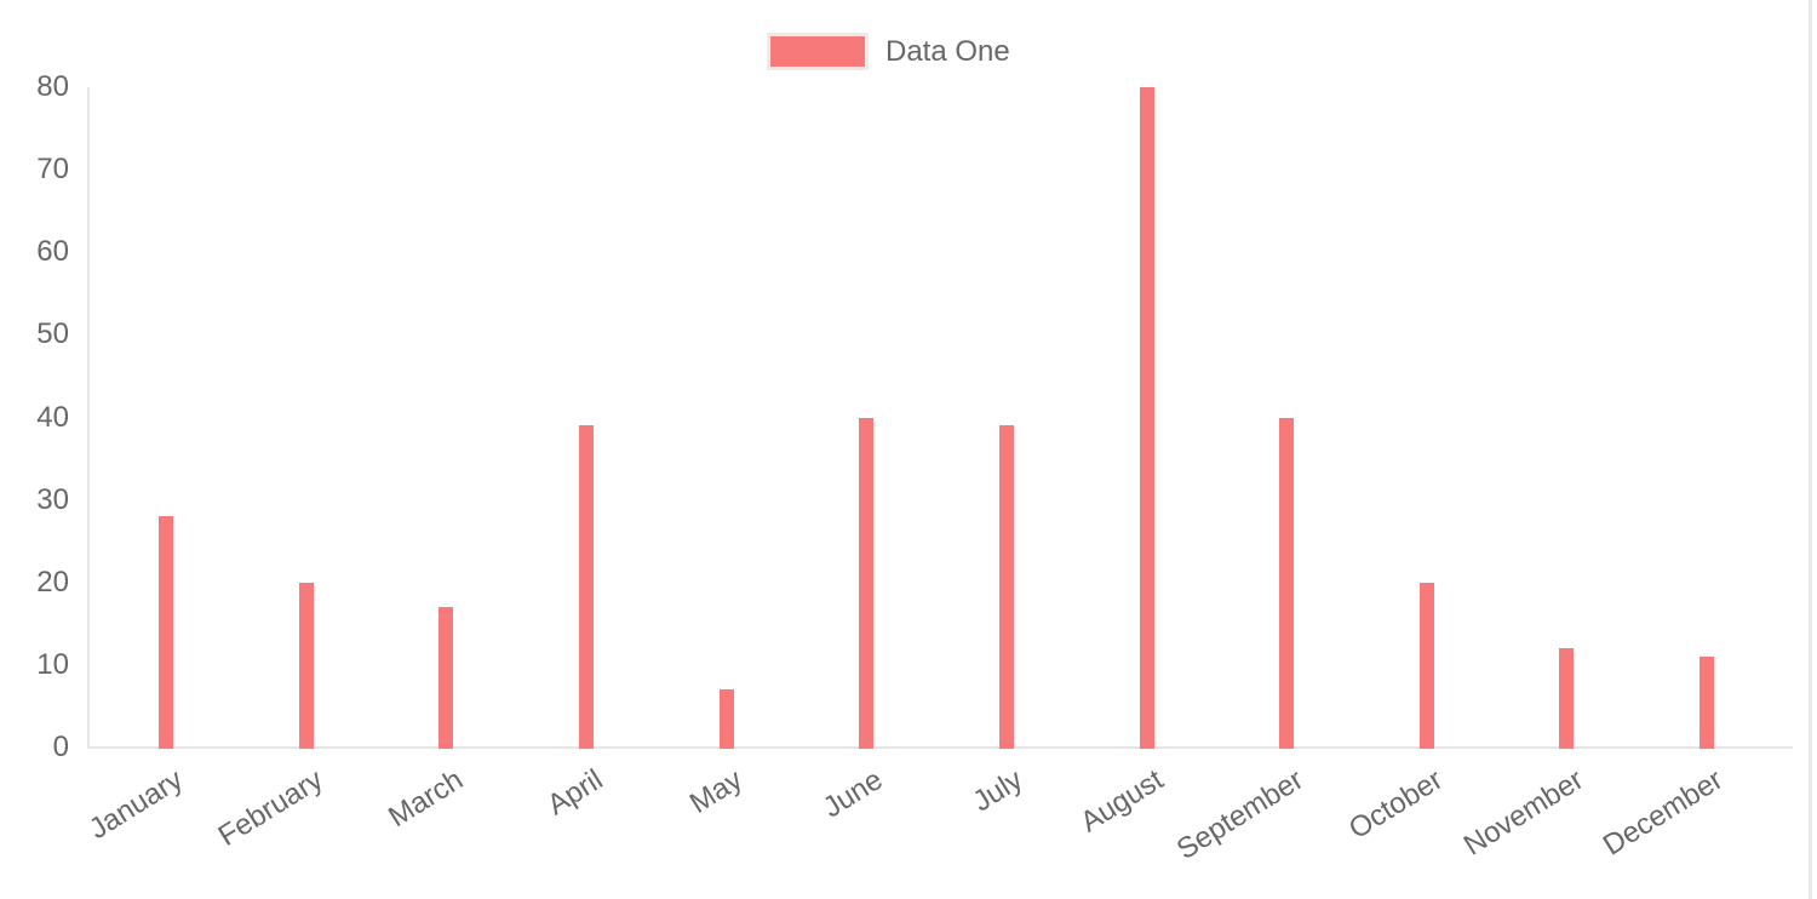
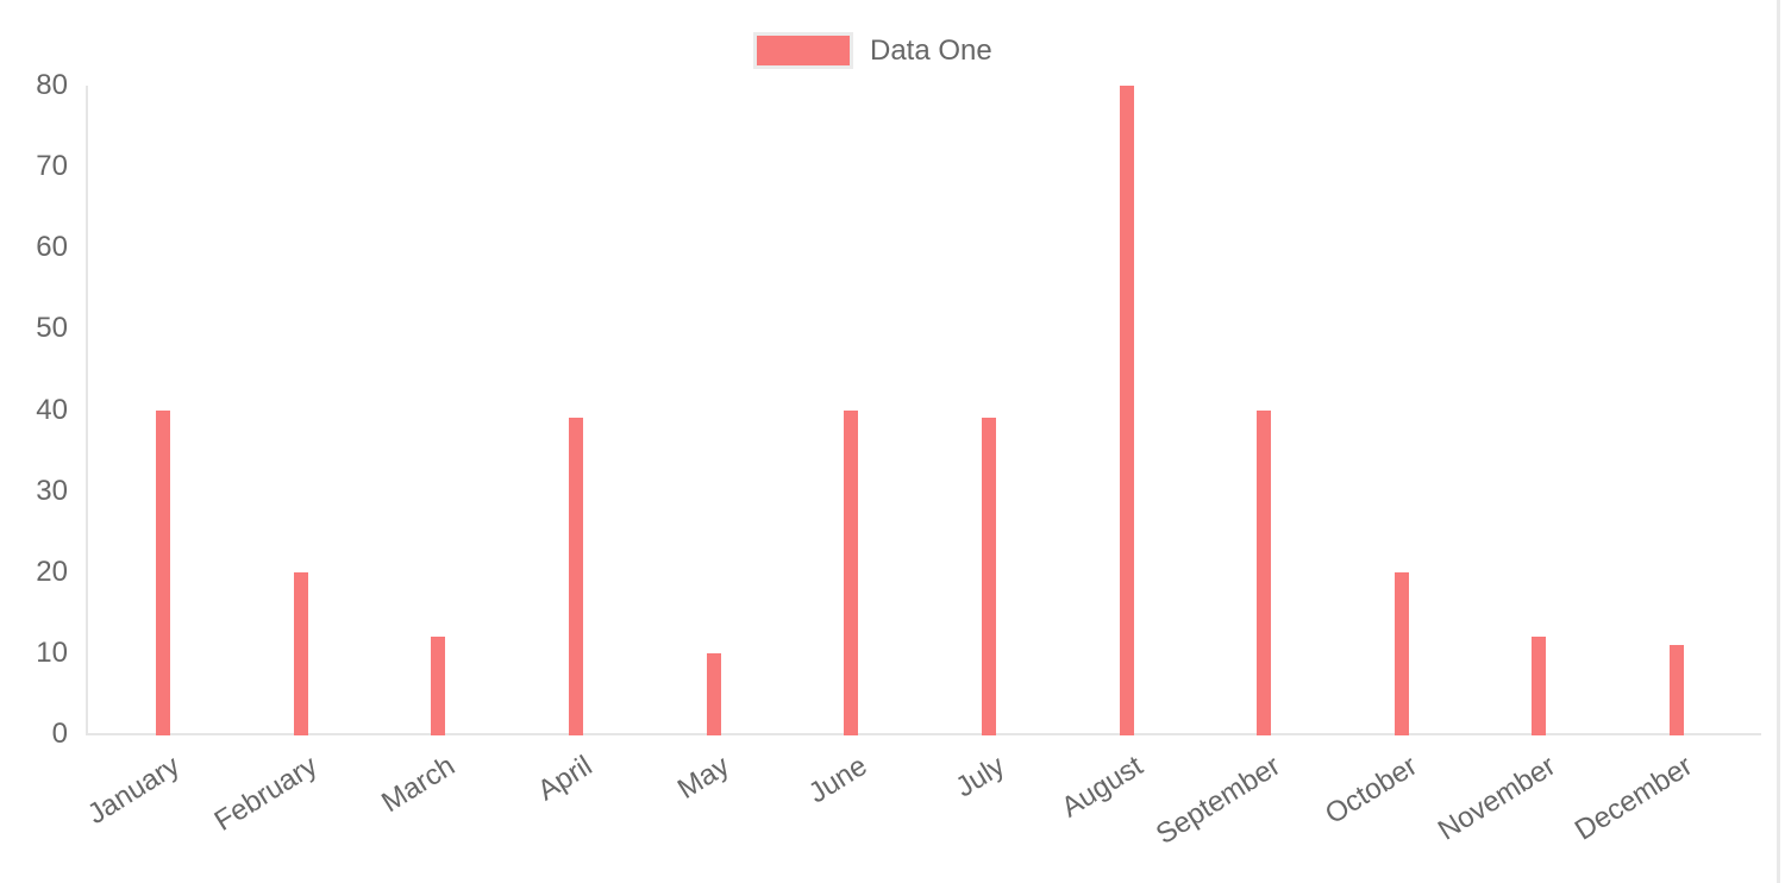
January: 28 -> 40
March: 17 -> 12
May: 7 -> 10
